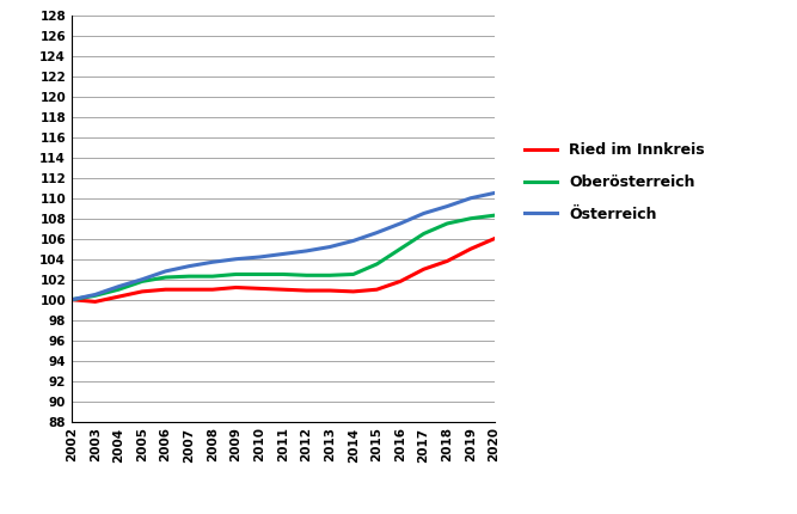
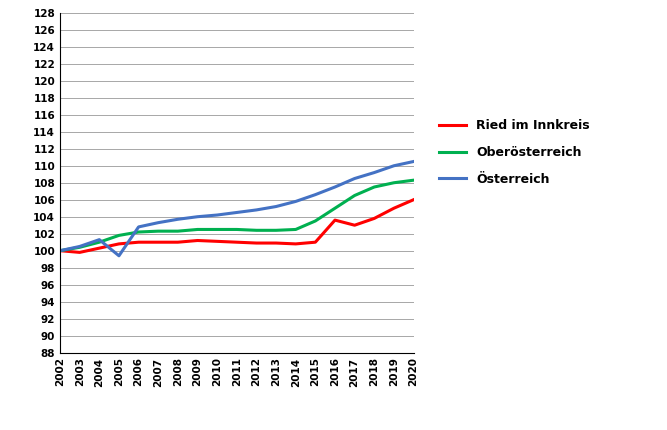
Österreich/2005: 102.0 -> 99.4
Ried im Innkreis/2016: 101.8 -> 103.6
